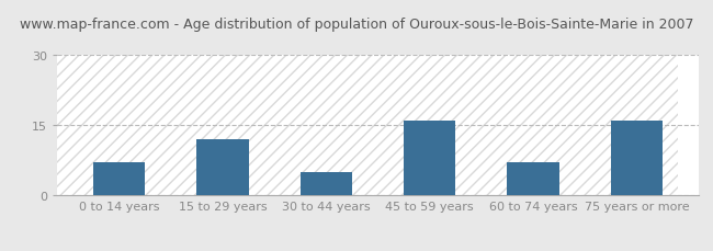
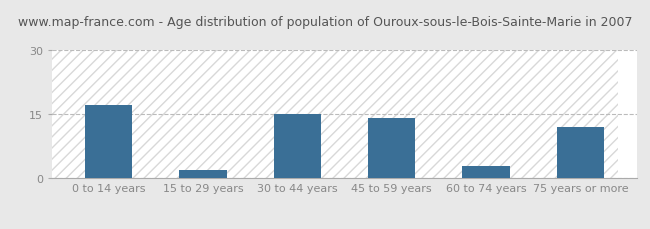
0 to 14 years: 7 -> 17
15 to 29 years: 12 -> 2
30 to 44 years: 5 -> 15
45 to 59 years: 16 -> 14
60 to 74 years: 7 -> 3
75 years or more: 16 -> 12
